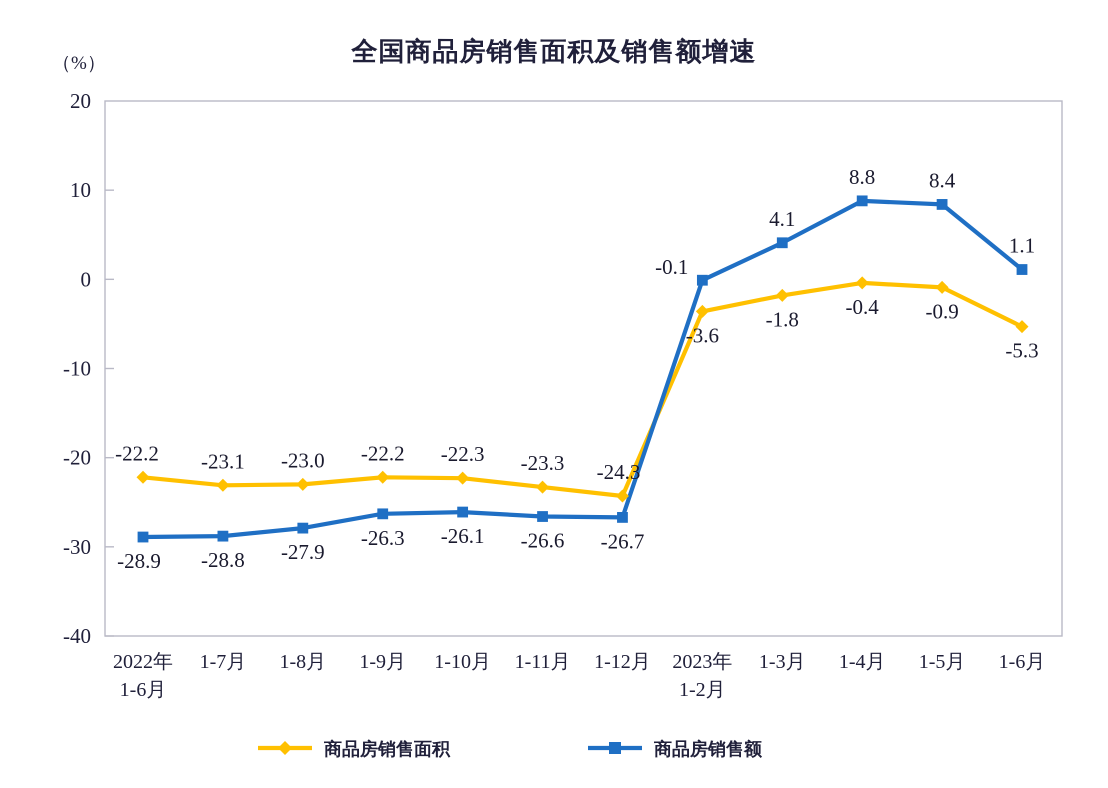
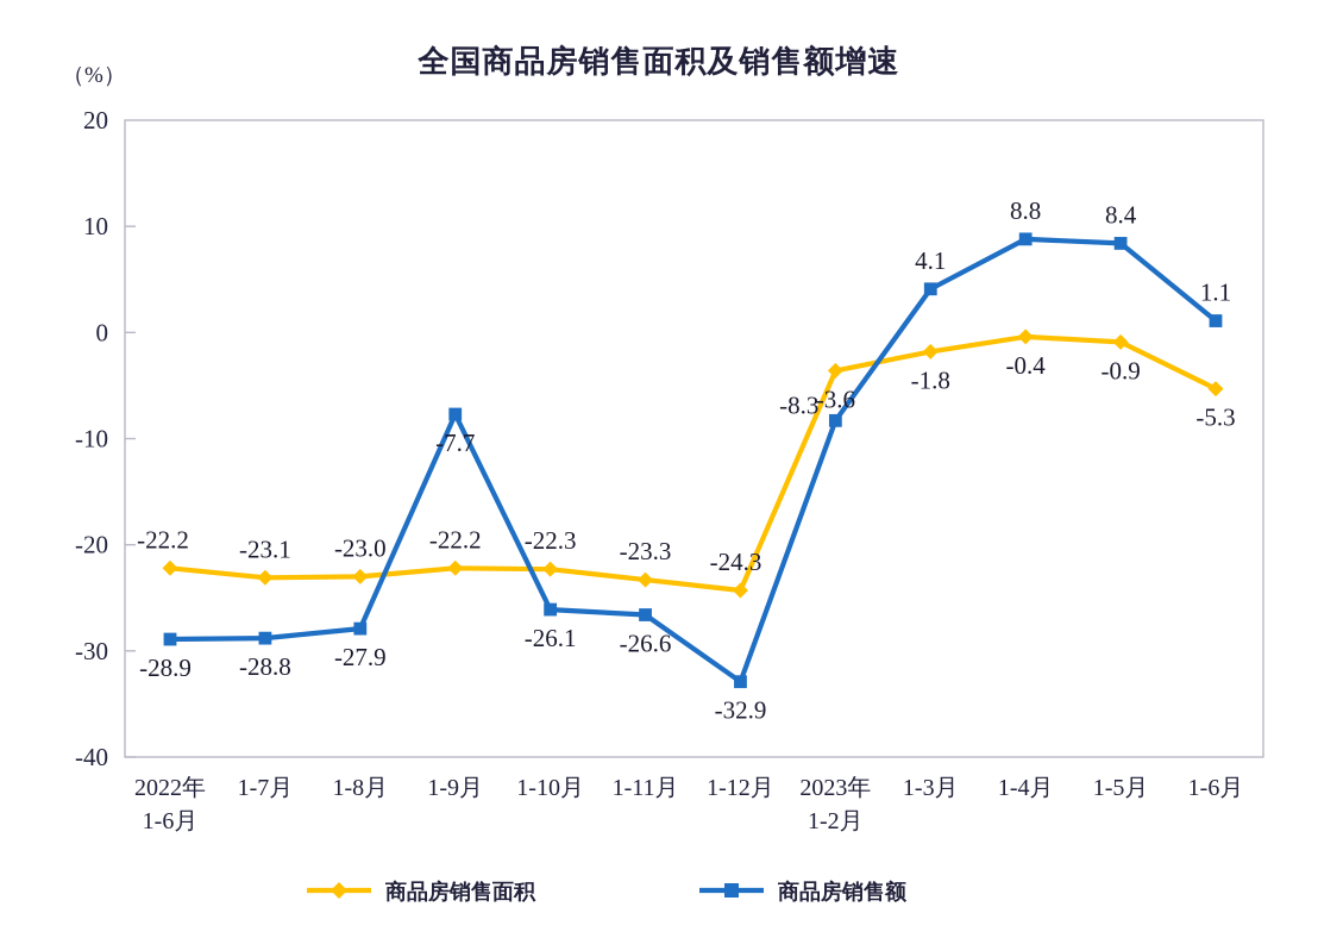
商品房销售额/1-9月: -26.3 -> -7.7
商品房销售额/1-12月: -26.7 -> -32.9
商品房销售额/2023年 1-2月: -0.1 -> -8.3
